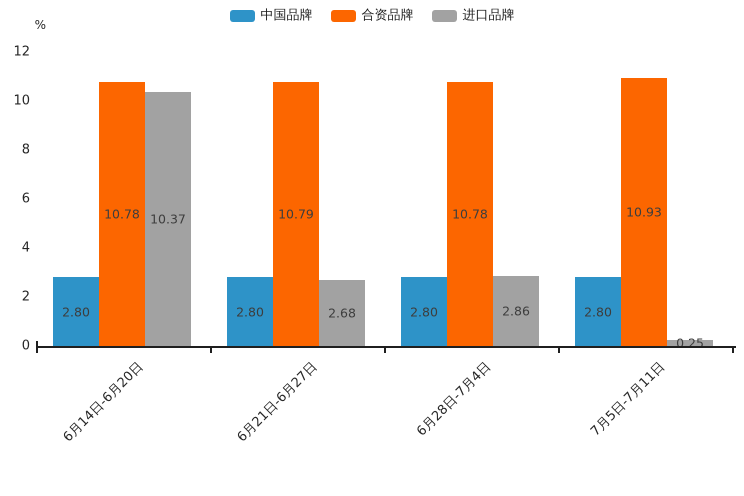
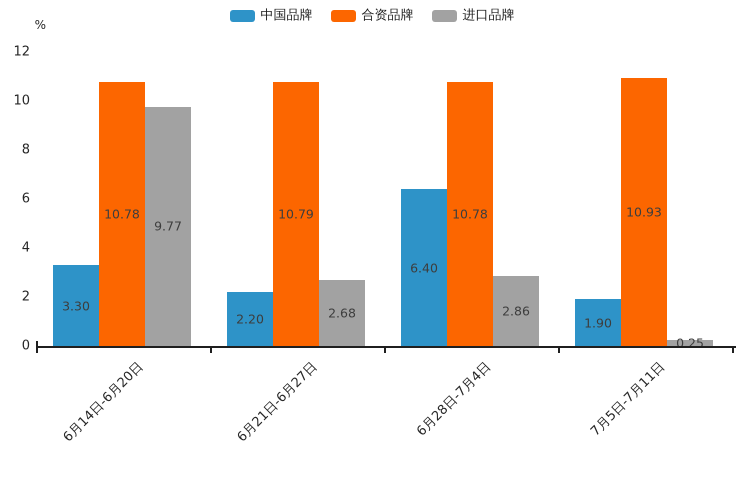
中国品牌/6月14日-6月20日: 2.80 -> 3.30
进口品牌/6月14日-6月20日: 10.37 -> 9.77
中国品牌/6月21日-6月27日: 2.80 -> 2.20
中国品牌/6月28日-7月4日: 2.80 -> 6.40
中国品牌/7月5日-7月11日: 2.80 -> 1.90
